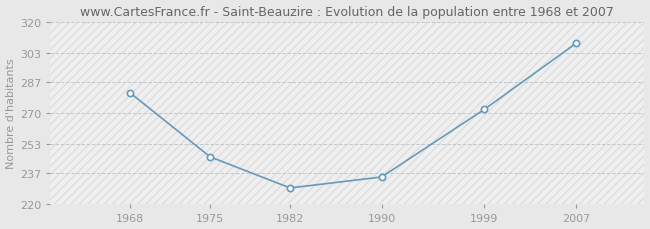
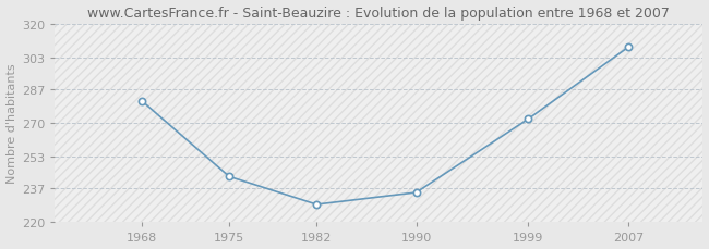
1975: 246 -> 243
